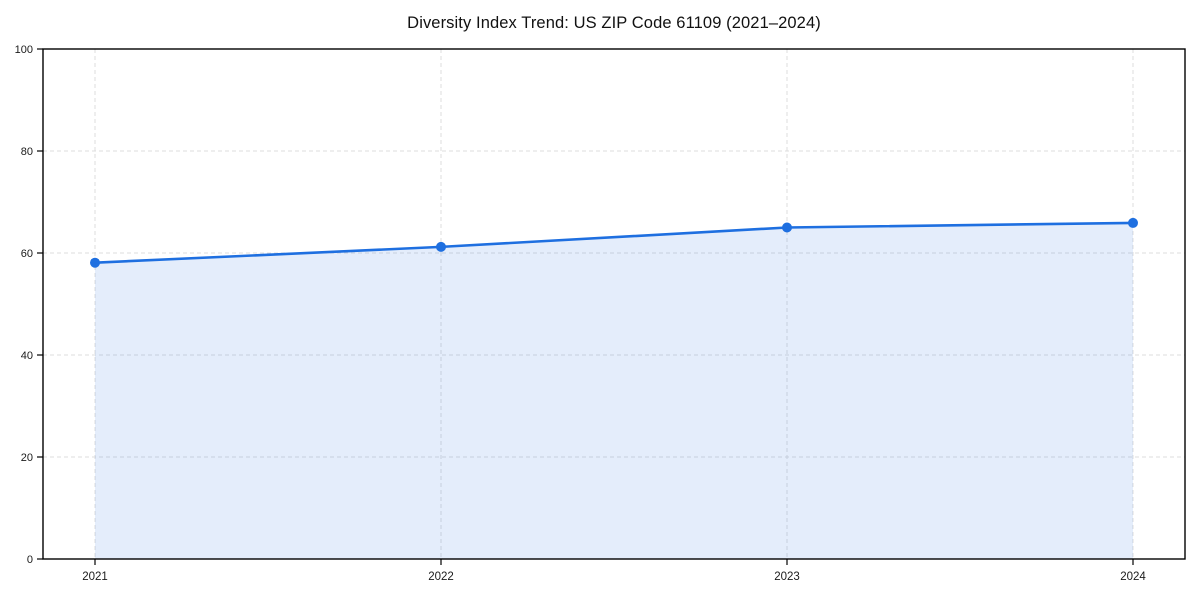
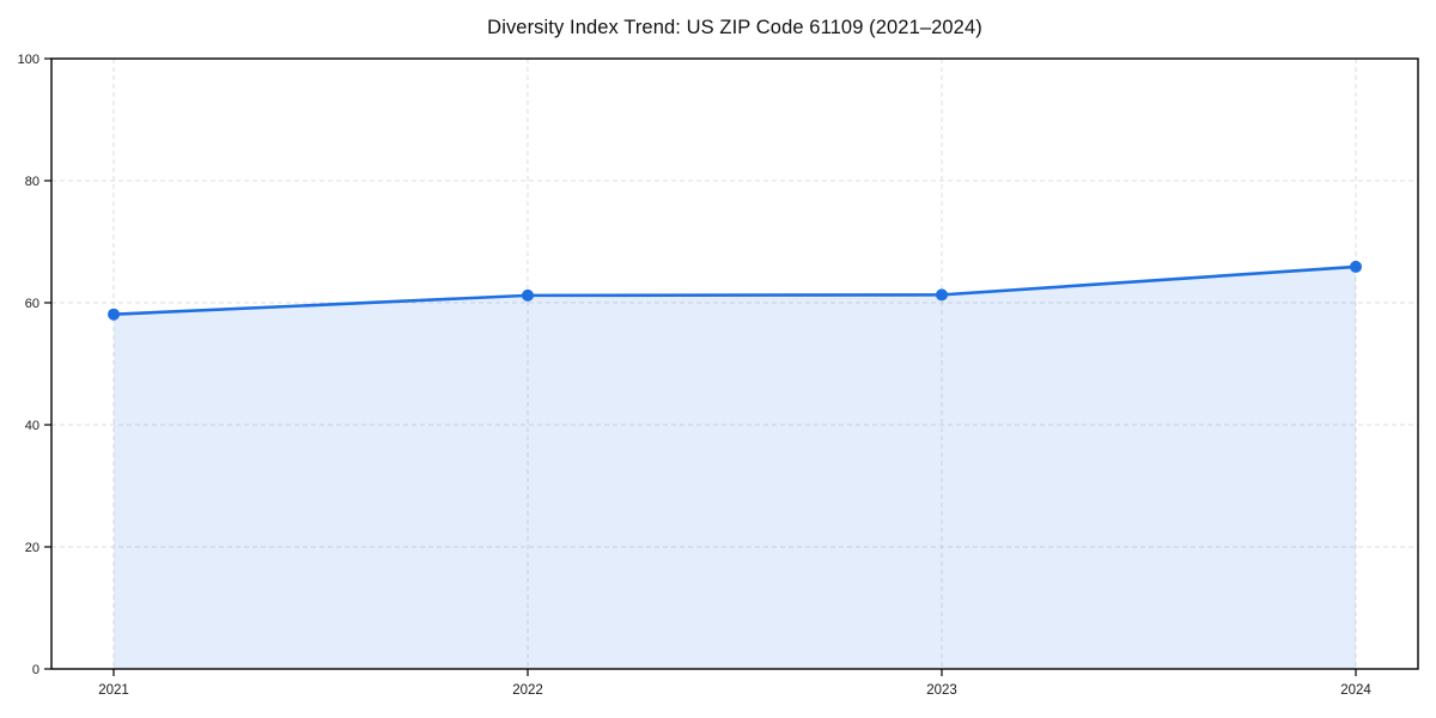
2023: 65 -> 61
